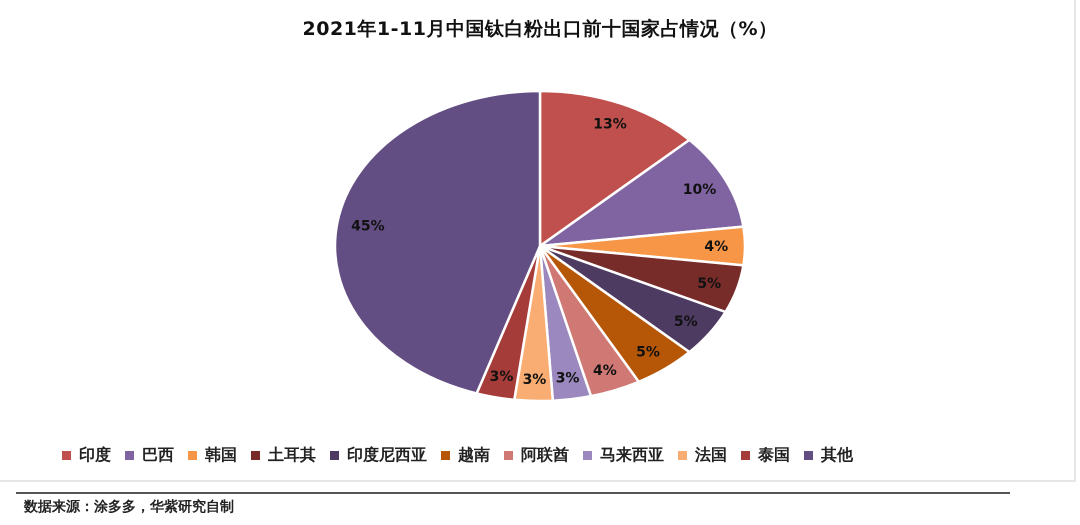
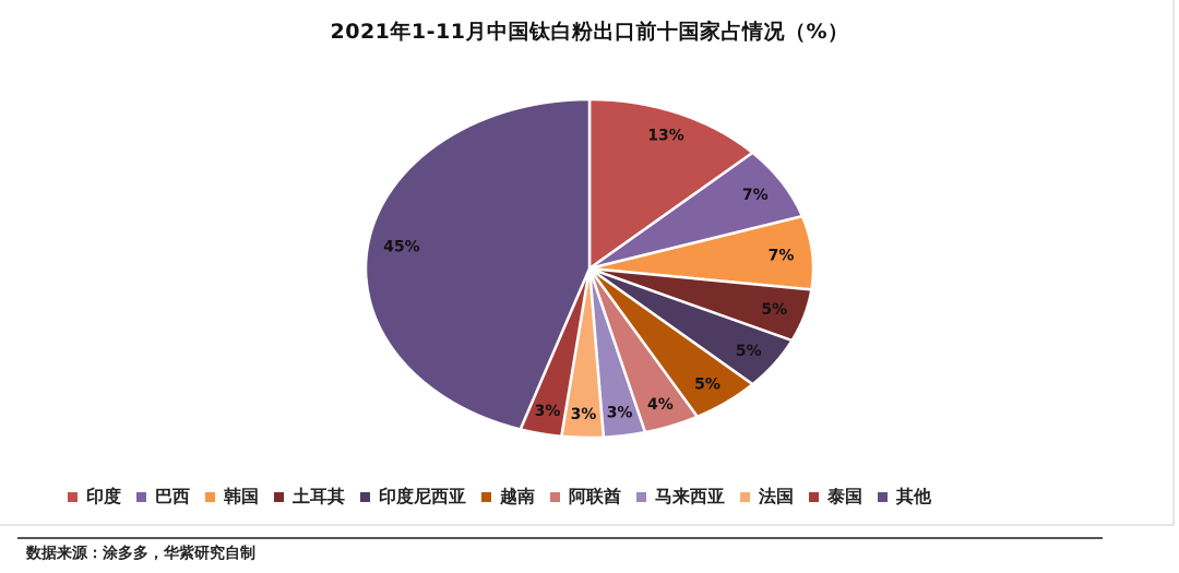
巴西: 10% -> 7%
韩国: 4% -> 7%
